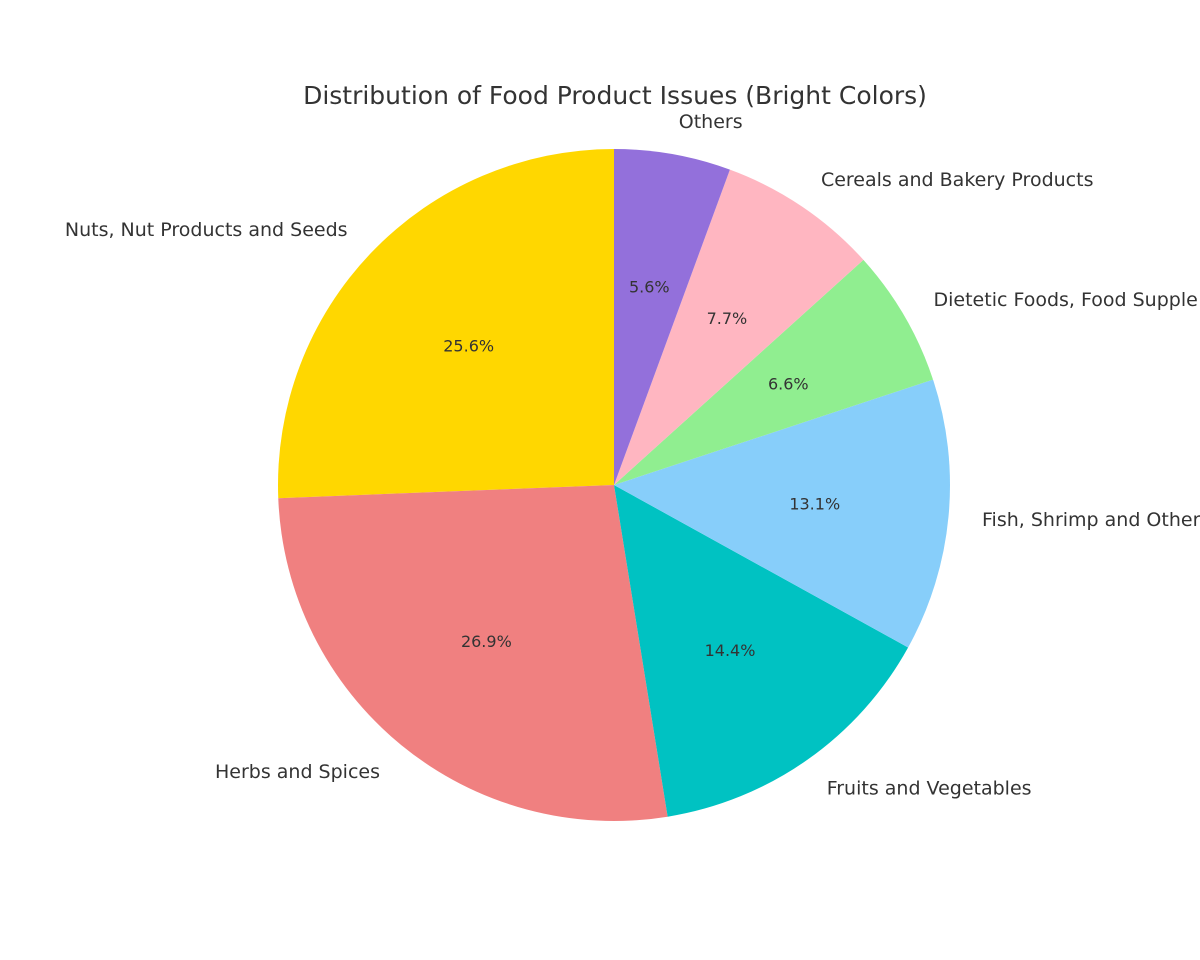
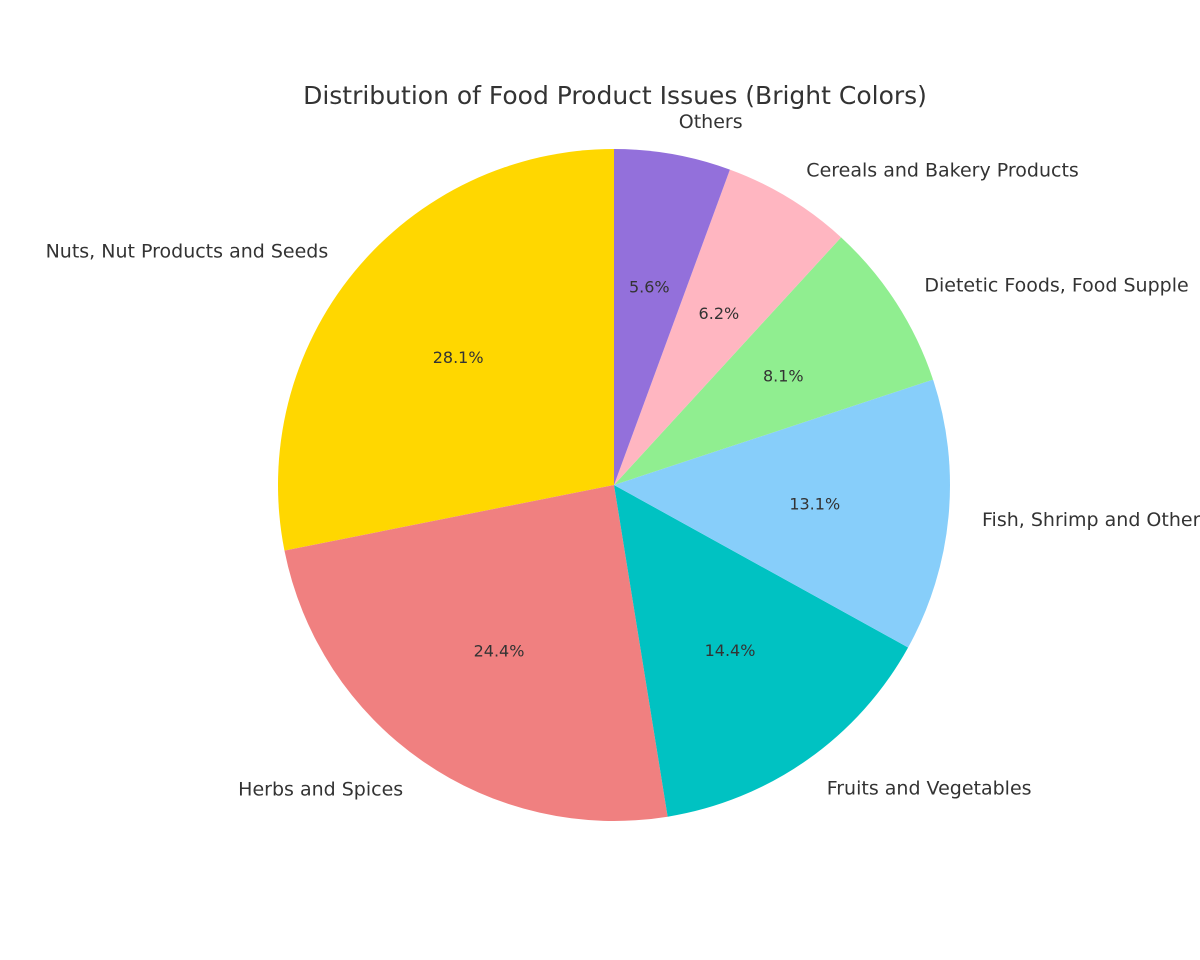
Nuts, Nut Products and Seeds: 25.6% -> 28.1%
Herbs and Spices: 26.9% -> 24.4%
Dietetic Foods, Food Supple: 6.6% -> 8.1%
Cereals and Bakery Products: 7.7% -> 6.2%
